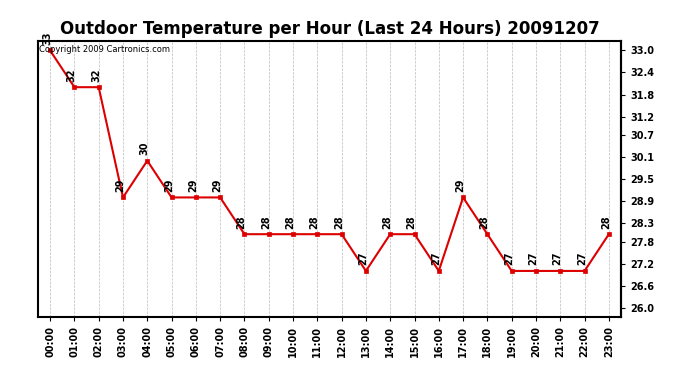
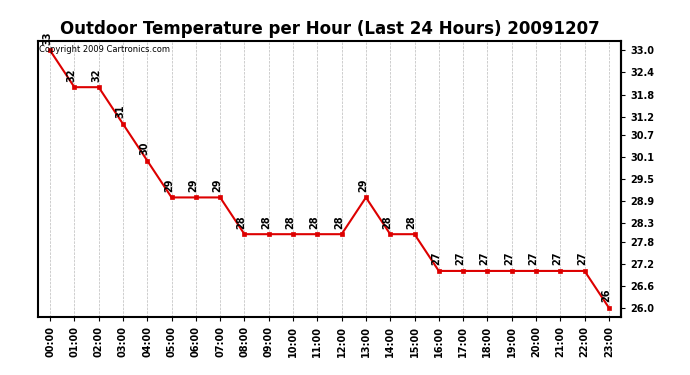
03:00: 29 -> 31
13:00: 27 -> 29
17:00: 29 -> 27
18:00: 28 -> 27
23:00: 28 -> 26
